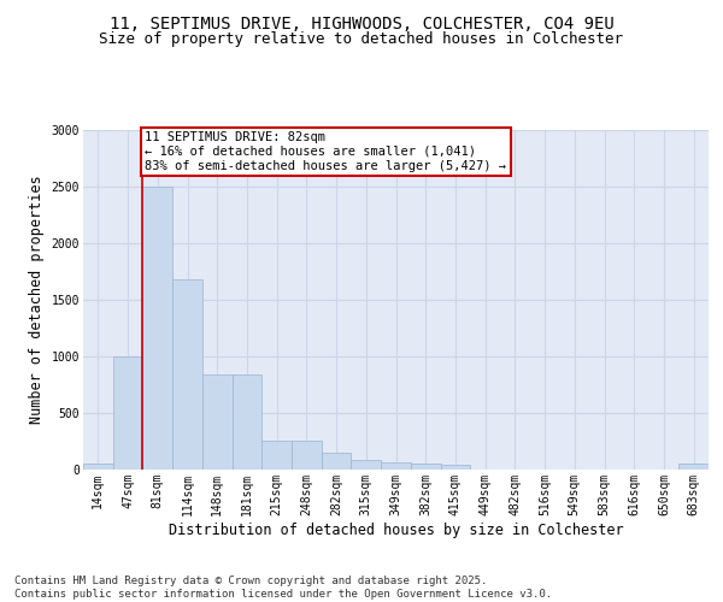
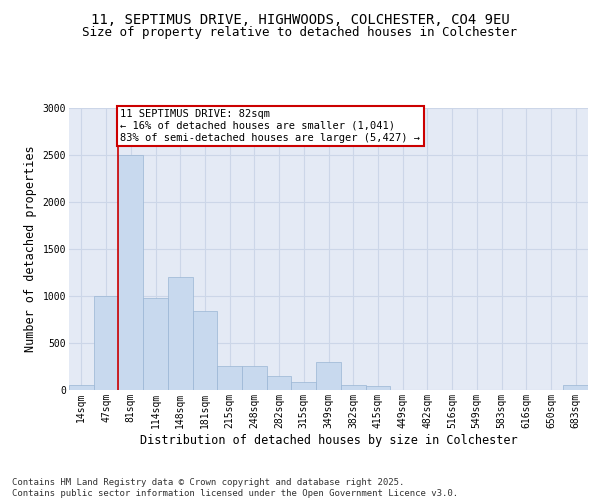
114sqm: 1680 -> 980
148sqm: 840 -> 1200
349sqm: 60 -> 300
